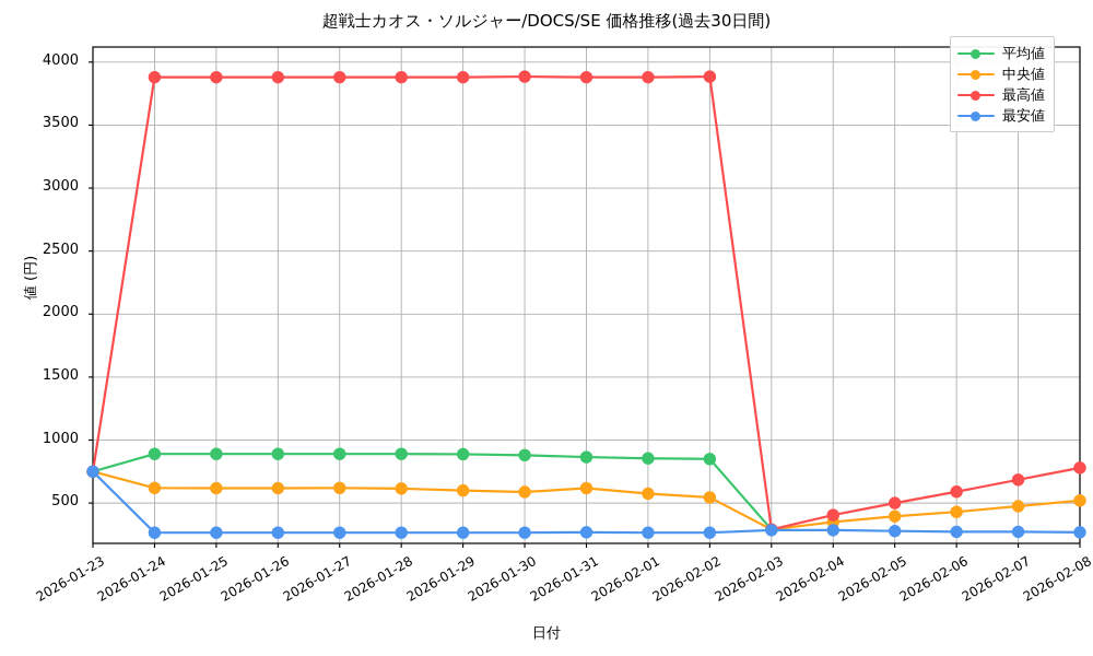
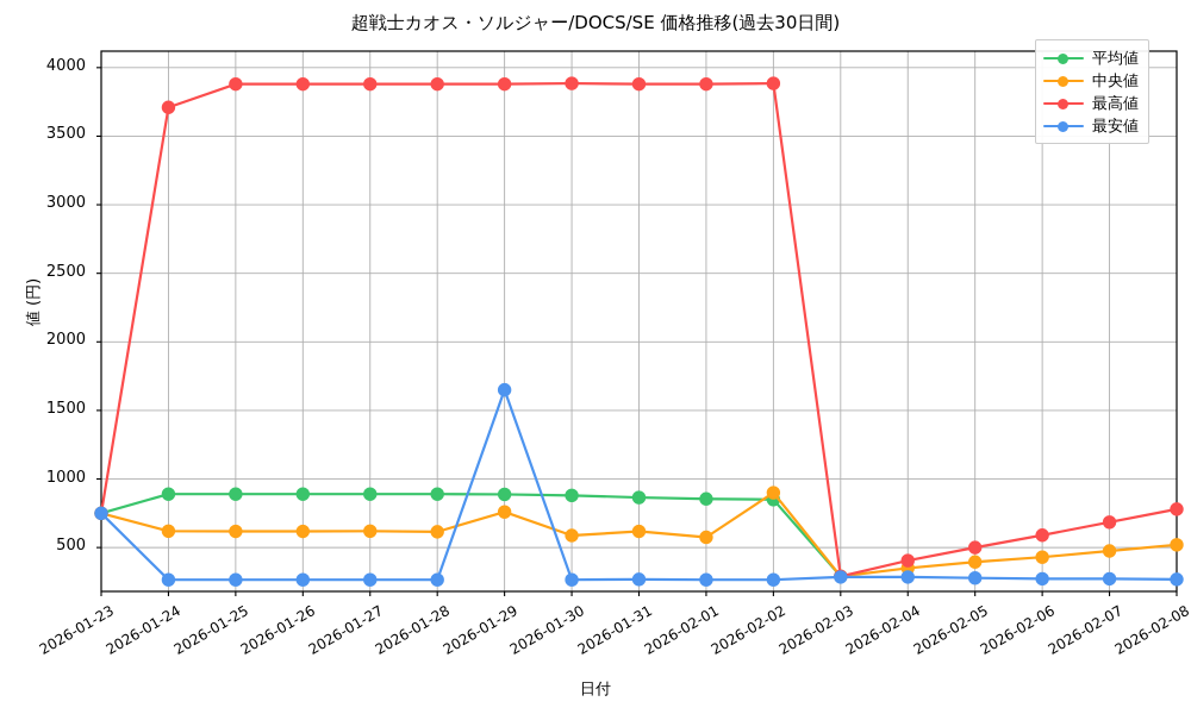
最高値/2026-01-24: 3880 -> 3710
中央値/2026-01-29: 600 -> 760
最安値/2026-01-29: 260 -> 1650
中央値/2026-02-02: 540 -> 900
